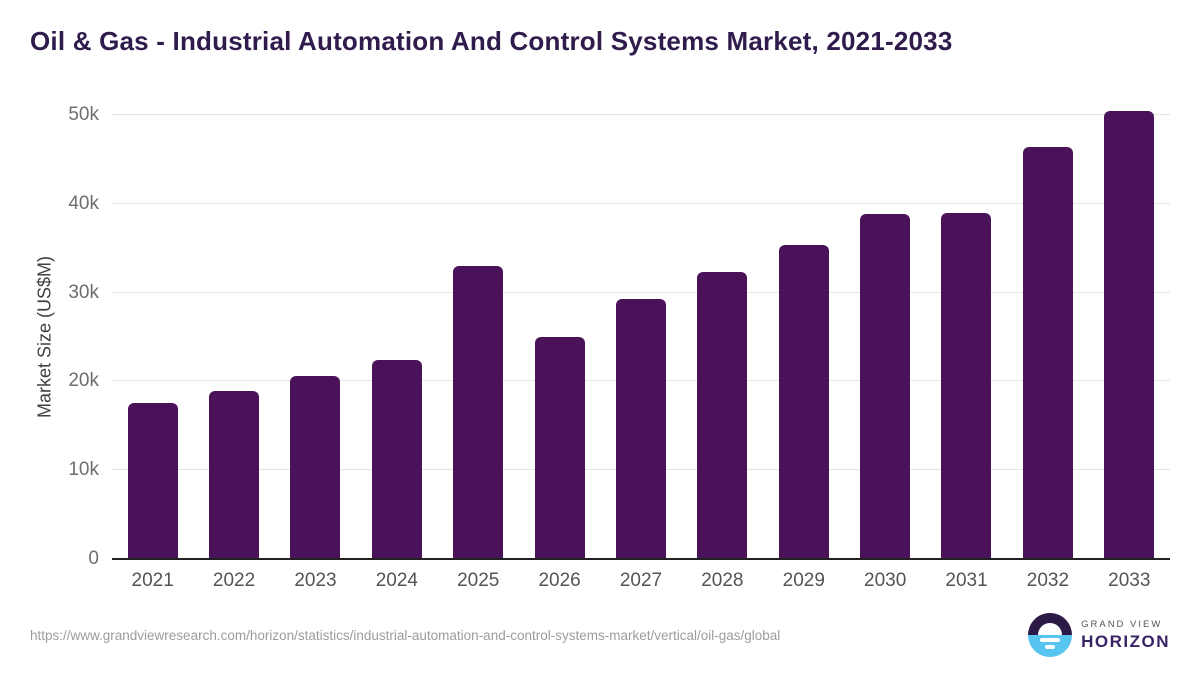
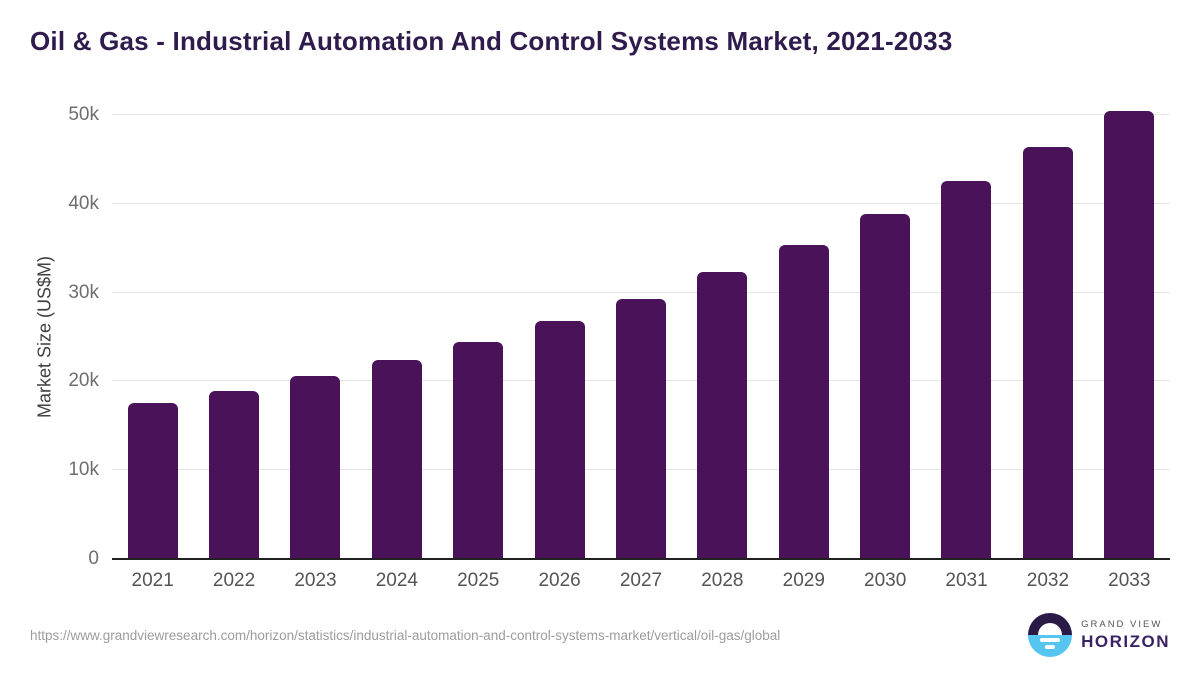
2025: 33k -> 24k
2026: 25k -> 27k
2031: 39k -> 43k
